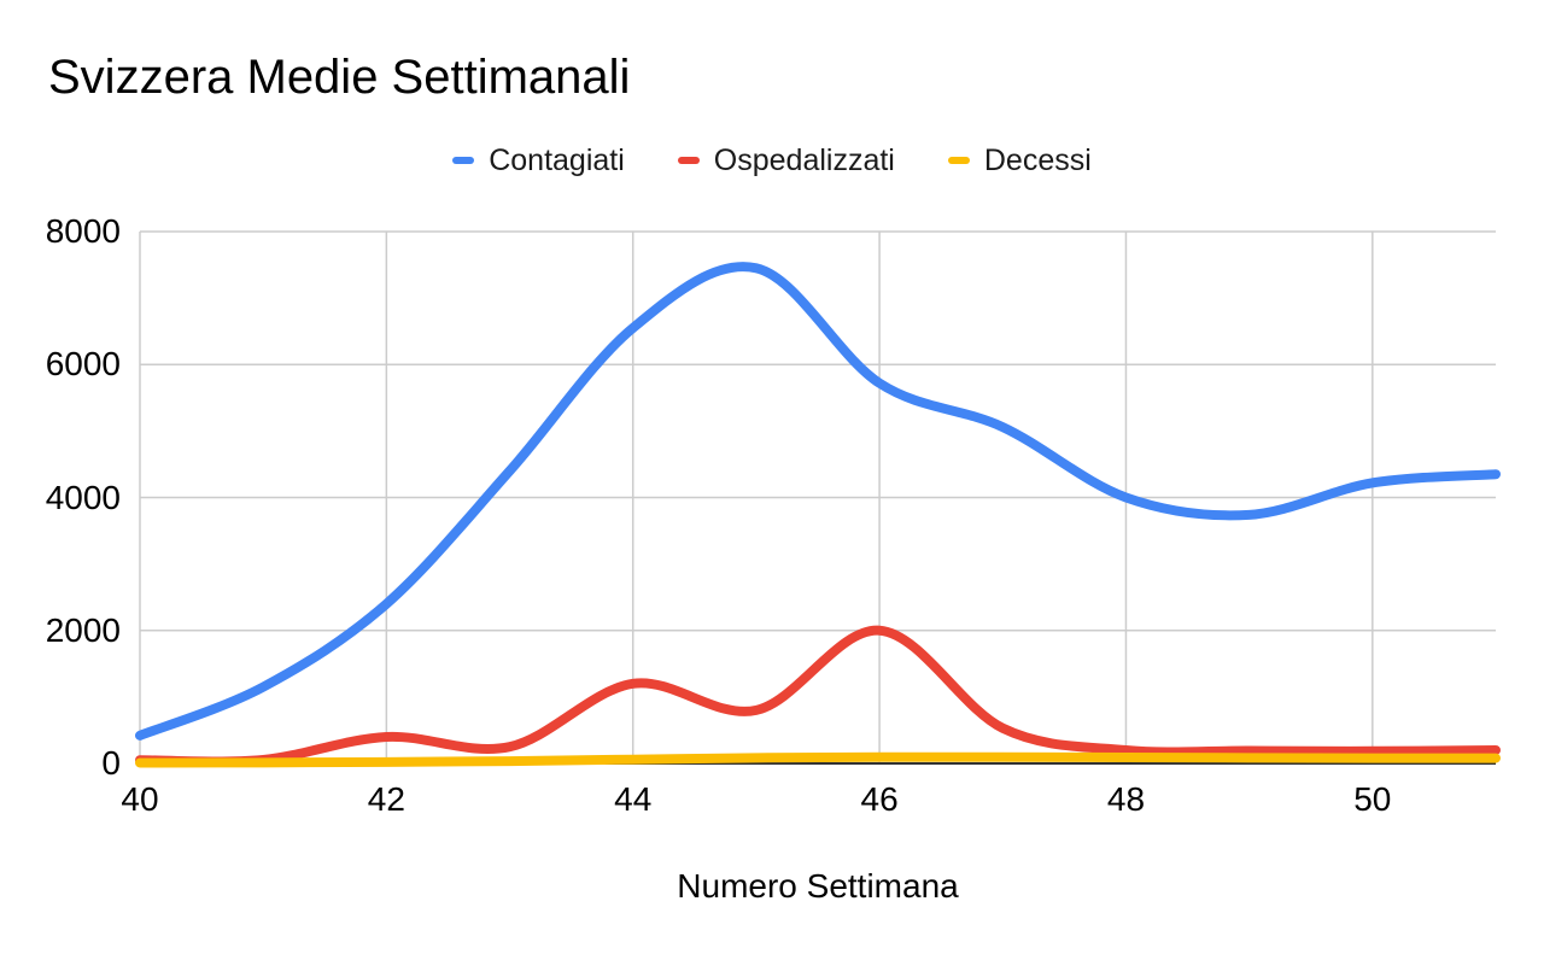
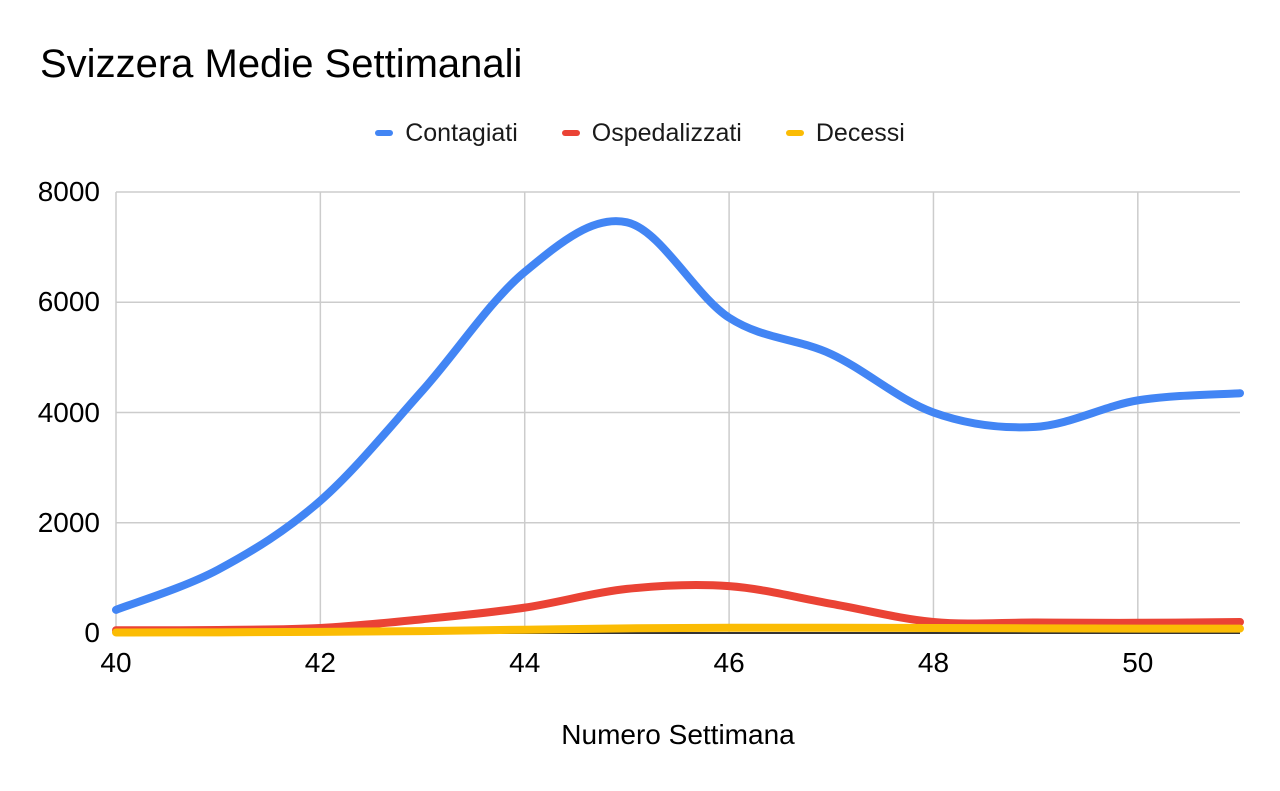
Ospedalizzati/42: 400 -> 100
Ospedalizzati/44: 1200 -> 500
Ospedalizzati/46: 2000 -> 800
